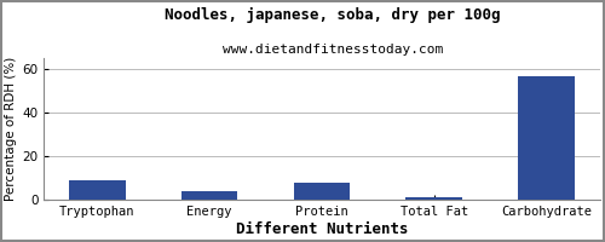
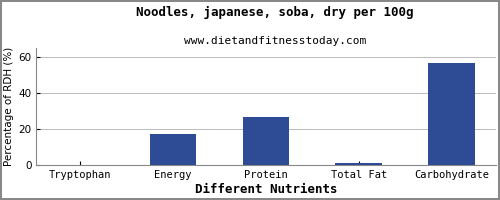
Tryptophan: 9 -> 0
Energy: 4 -> 18
Protein: 8 -> 26
